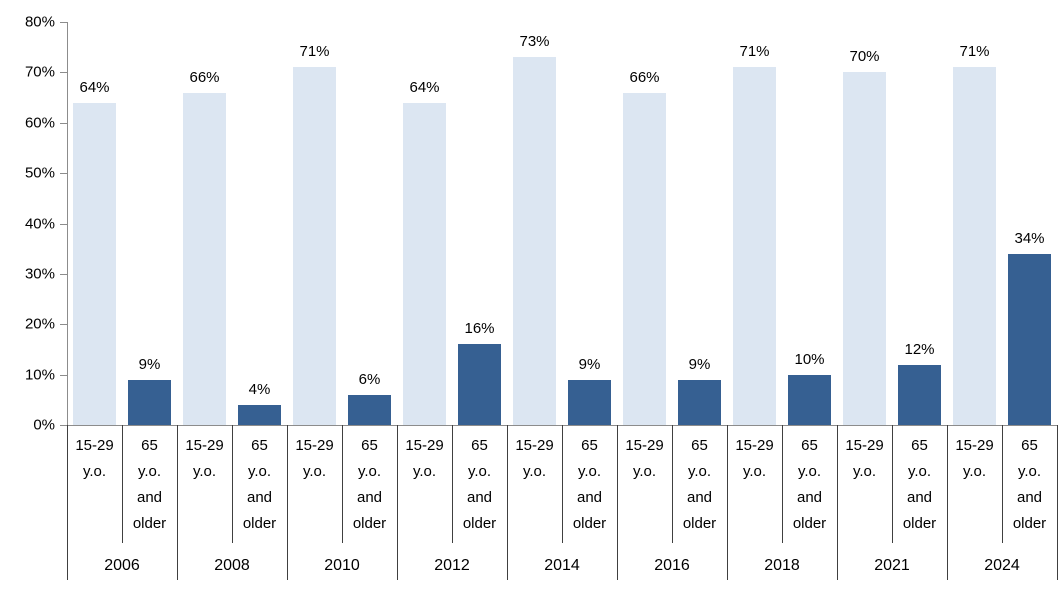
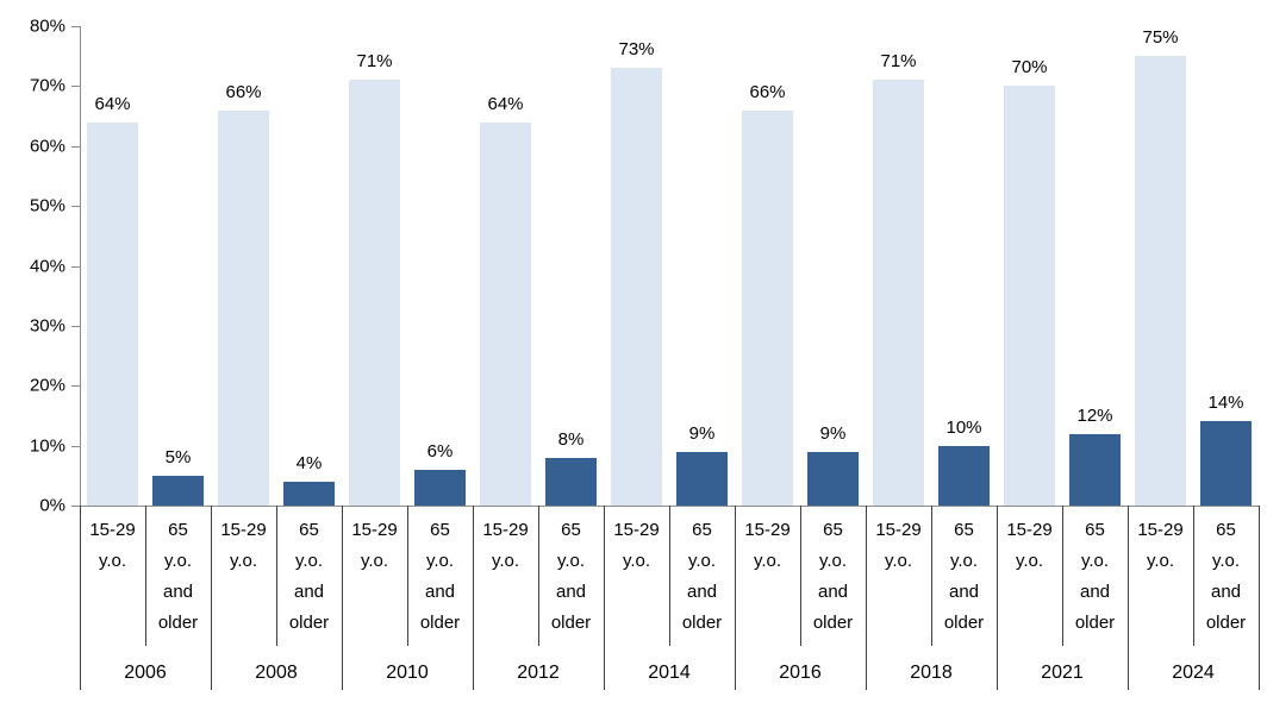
65 y.o. and older/2006: 9% -> 5%
65 y.o. and older/2012: 16% -> 8%
15-29 y.o./2024: 71% -> 75%
65 y.o. and older/2024: 34% -> 14%
